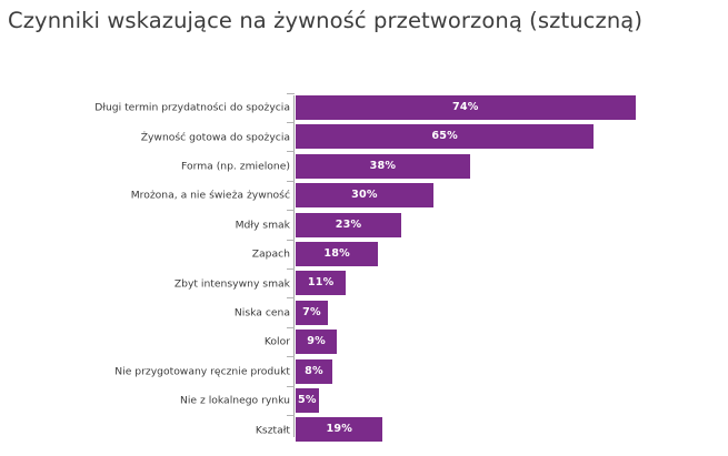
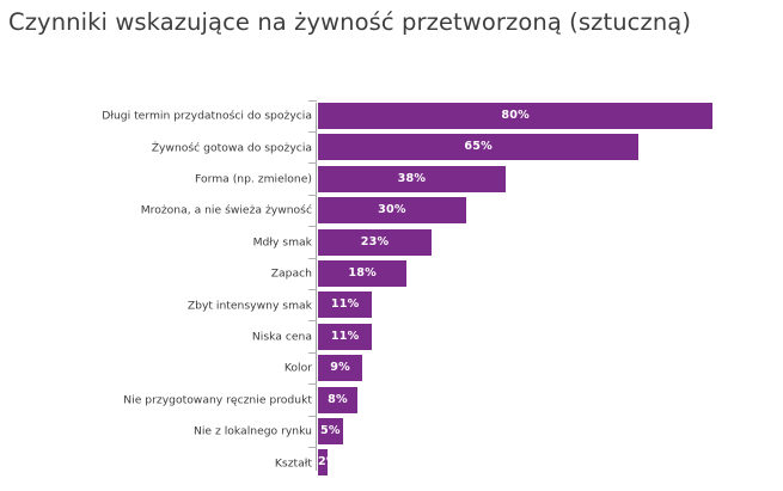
Długi termin przydatności do spożycia: 74% -> 80%
Niska cena: 7% -> 11%
Kształt: 19% -> 2%
